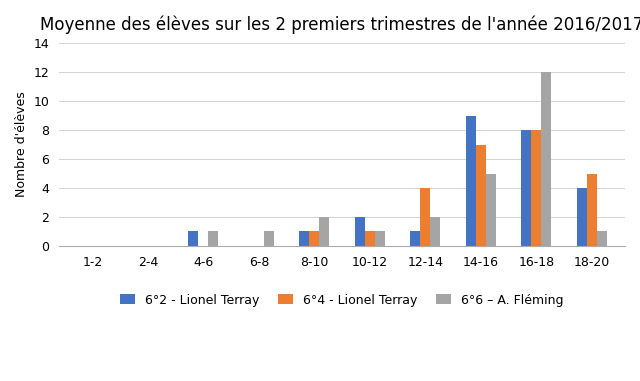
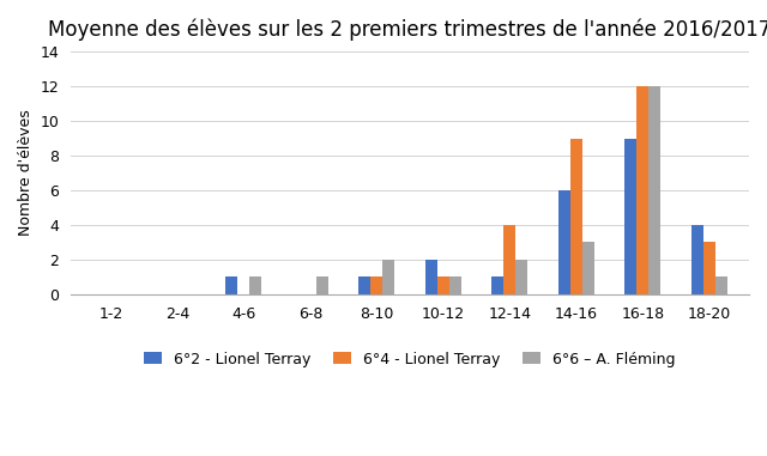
6°2 - Lionel Terray/14-16: 9 -> 6
6°4 - Lionel Terray/14-16: 7 -> 9
6°6 – A. Fléming/14-16: 5 -> 3
6°2 - Lionel Terray/16-18: 8 -> 9
6°4 - Lionel Terray/16-18: 8 -> 12
6°4 - Lionel Terray/18-20: 5 -> 3
